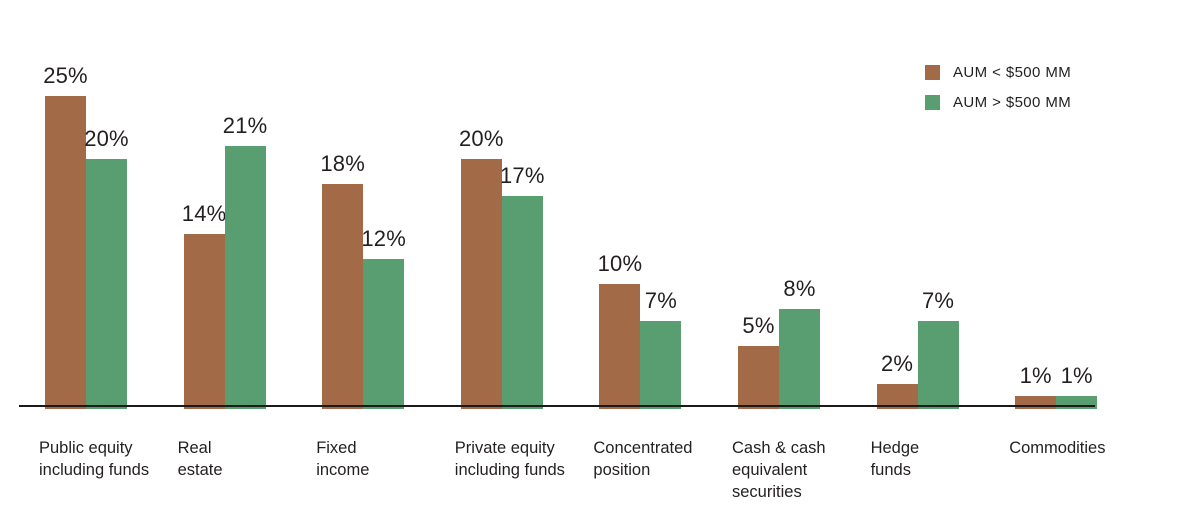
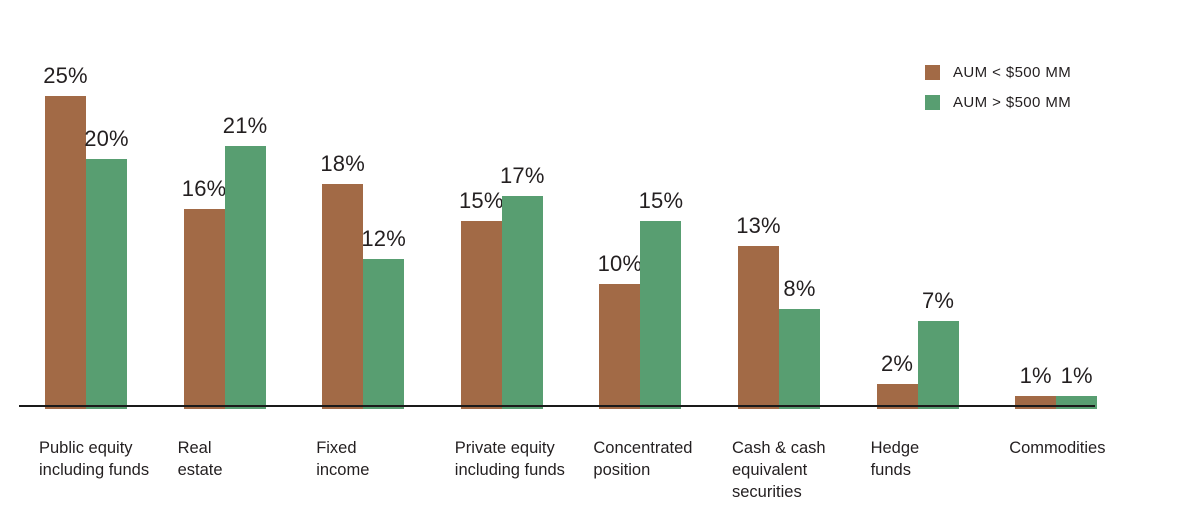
AUM < $500 MM/Real estate: 14% -> 16%
AUM < $500 MM/Private equity including funds: 20% -> 15%
AUM > $500 MM/Concentrated position: 7% -> 15%
AUM < $500 MM/Cash & cash equivalent securities: 5% -> 13%
